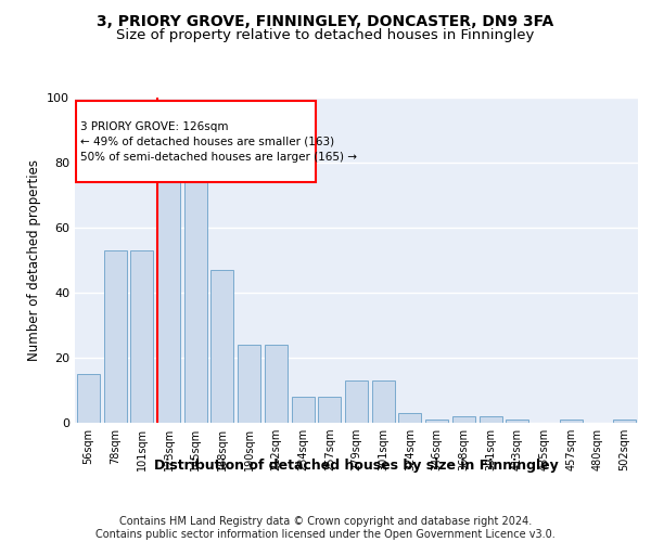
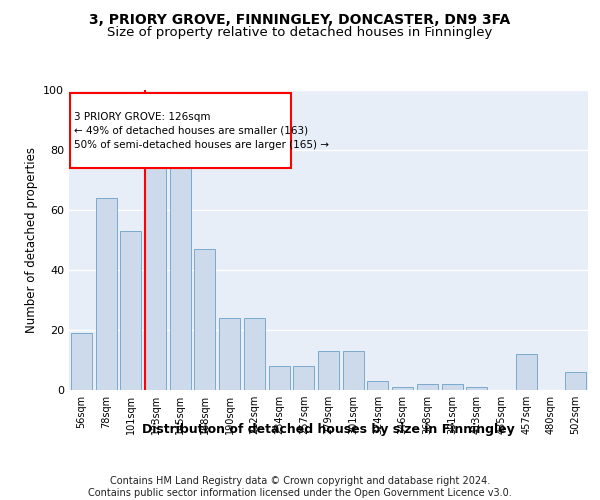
56sqm: 15 -> 19
78sqm: 53 -> 64
457sqm: 1 -> 12
502sqm: 1 -> 6
